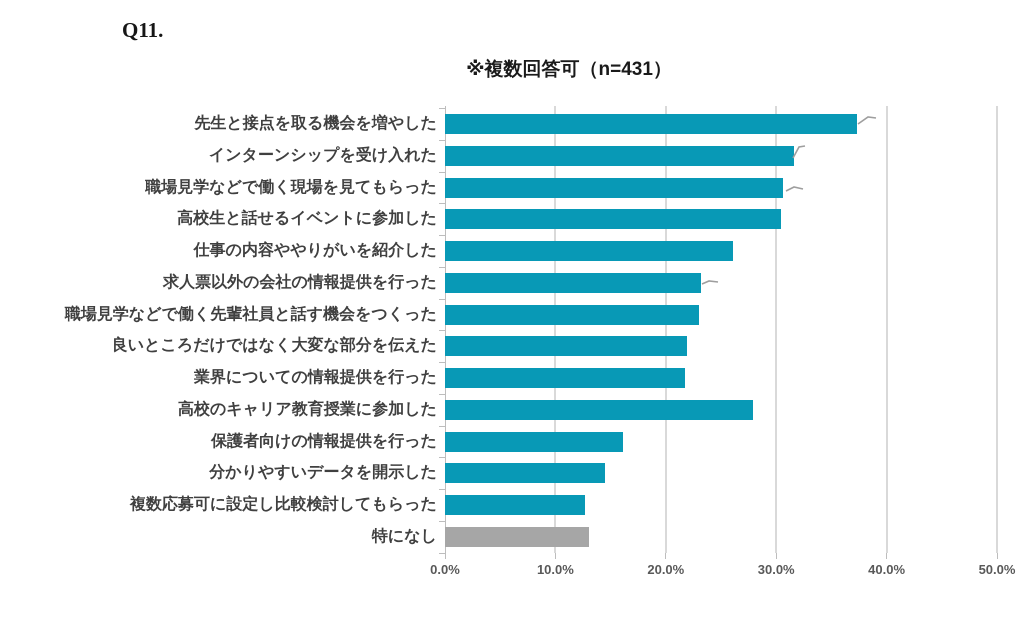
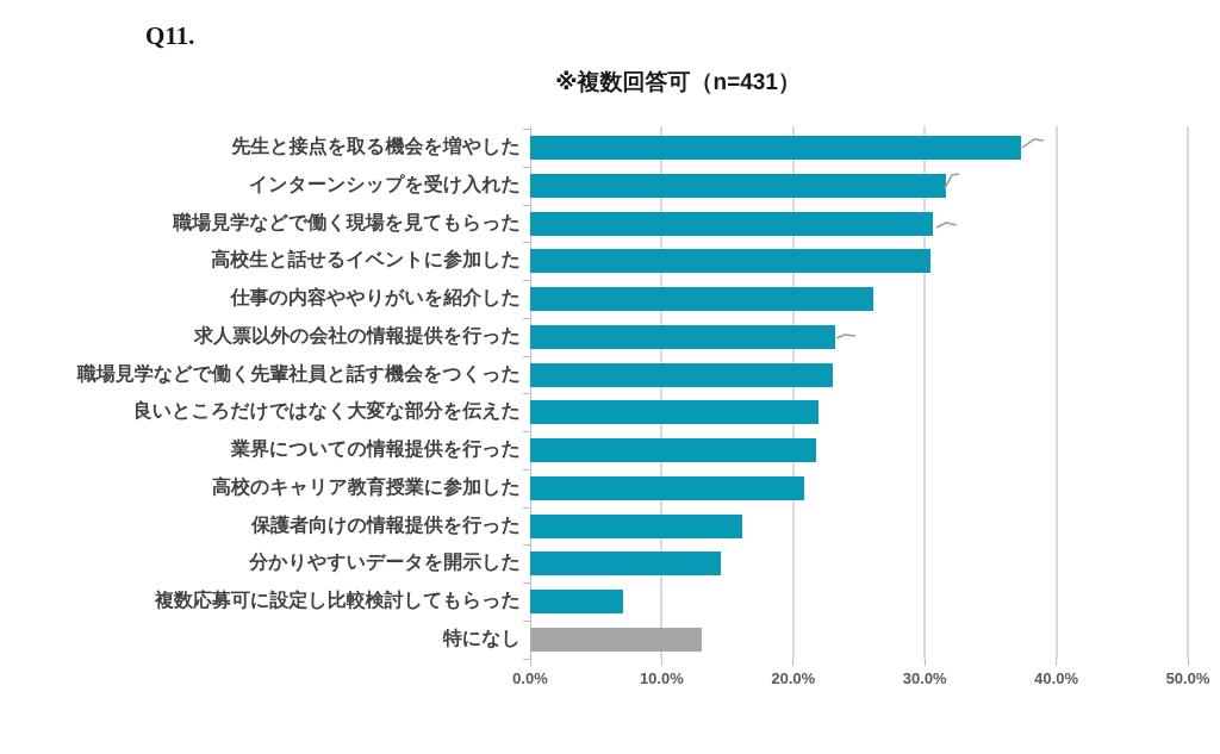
高校のキャリア教育授業に参加した: 27.9% -> 20.8%
複数応募可に設定し比較検討してもらった: 12.7% -> 7.1%
